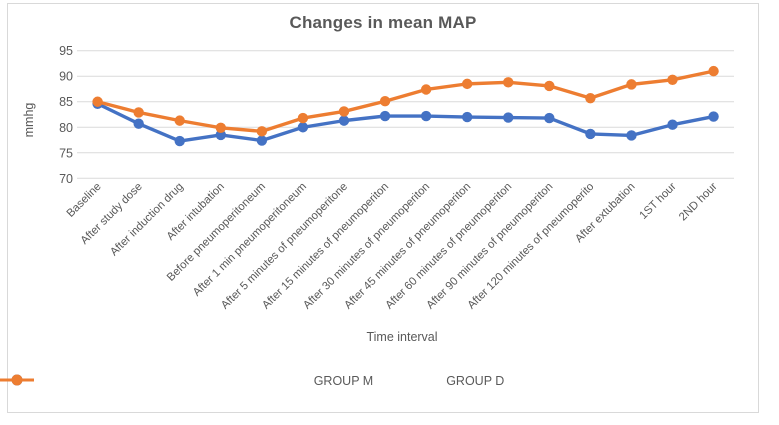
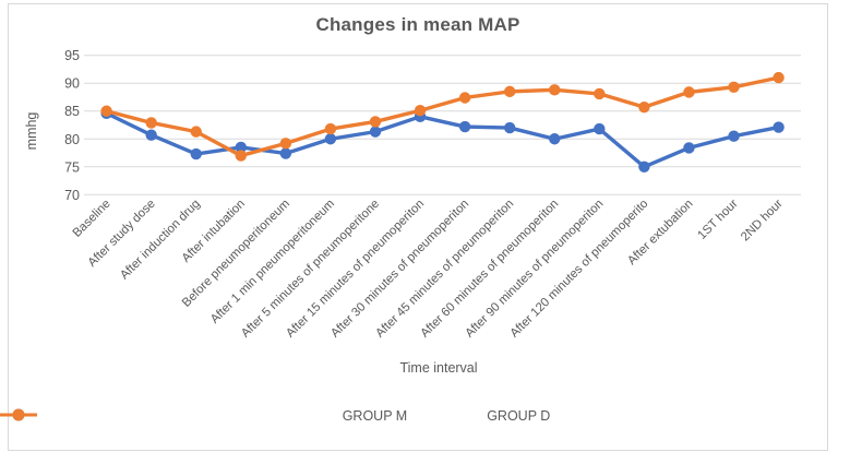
GROUP D/After intubation: 80 -> 77
GROUP M/After 15 minutes of pneumoperiton: 82 -> 84
GROUP M/After 60 minutes of pneumoperiton: 82 -> 80
GROUP M/After 120 minutes of pneumoperito: 79 -> 75
